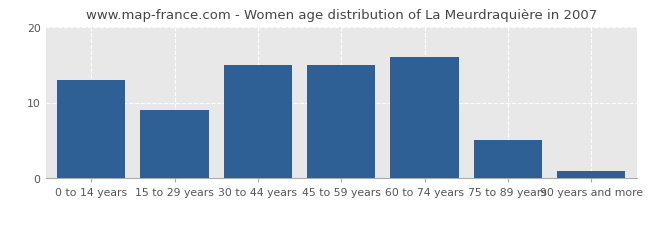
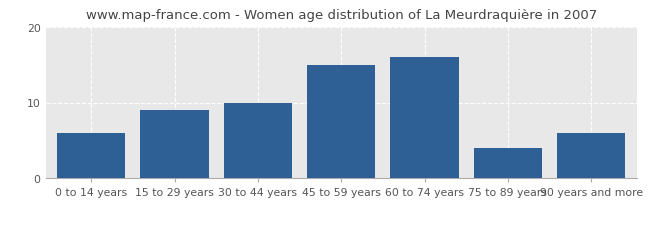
0 to 14 years: 13 -> 6
30 to 44 years: 15 -> 10
75 to 89 years: 5 -> 4
90 years and more: 1 -> 6
